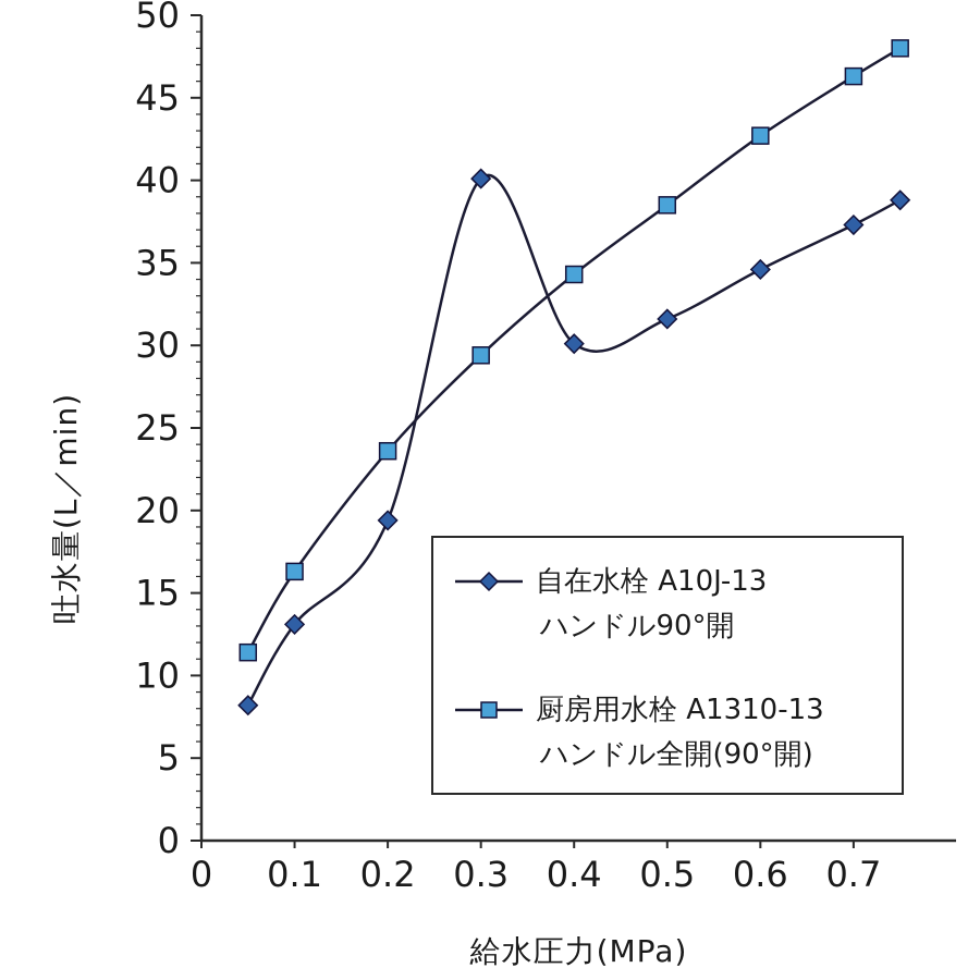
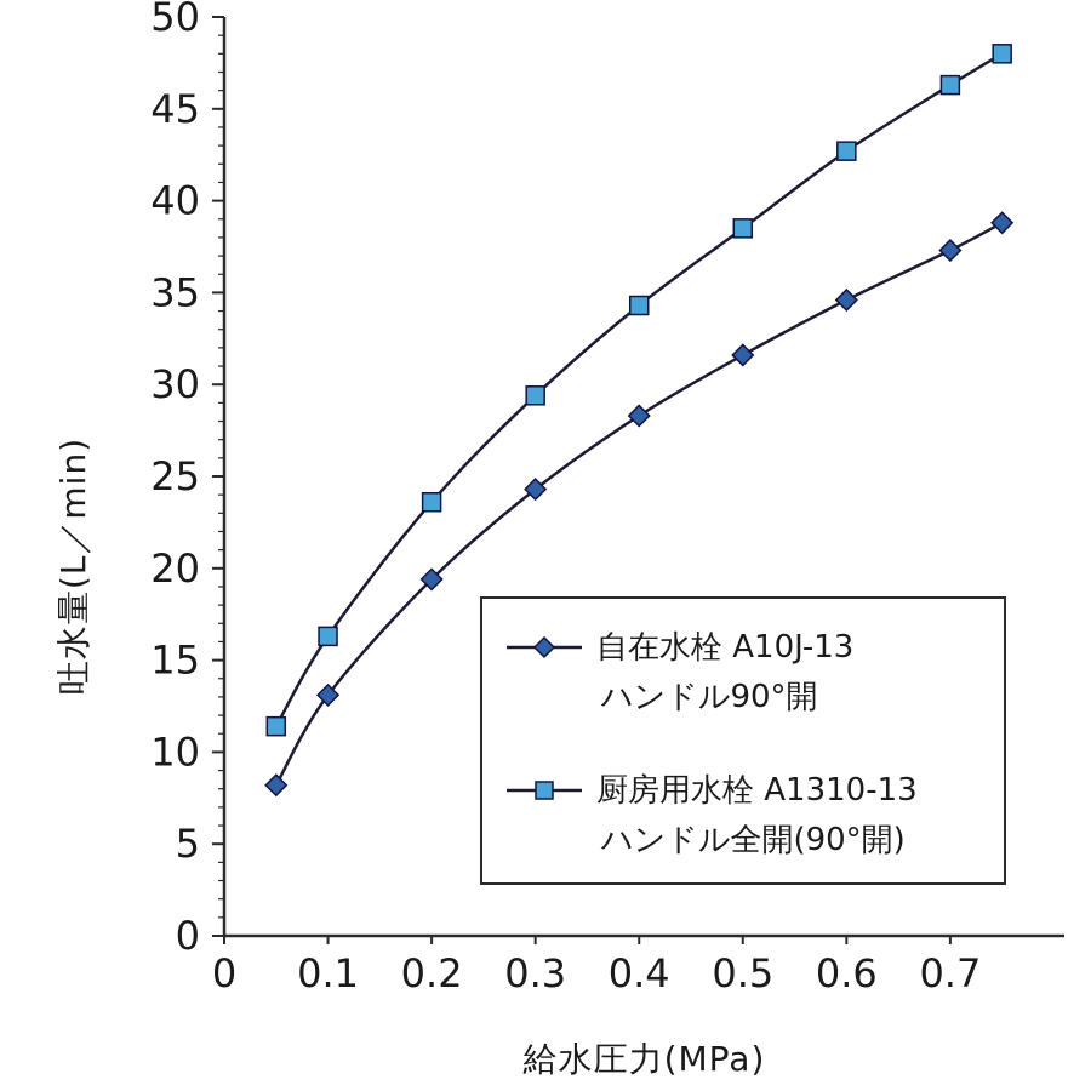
自在水栓 A10J-13 ハンドル90°開/0.3: 40.1 -> 24.3
自在水栓 A10J-13 ハンドル90°開/0.4: 30.1 -> 28.3
